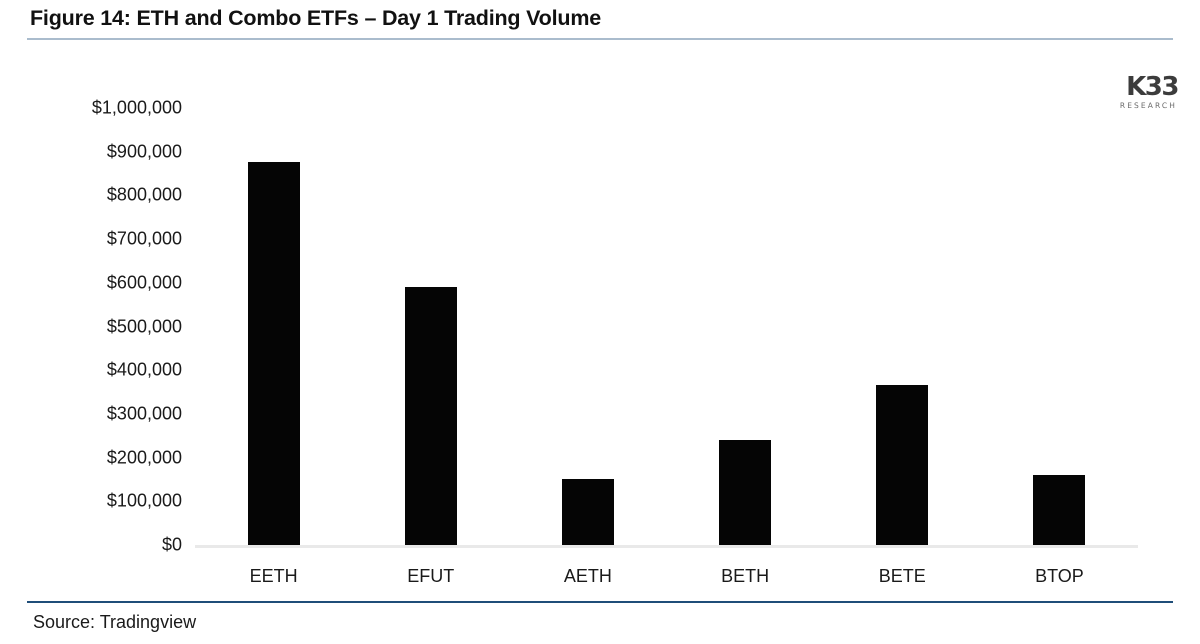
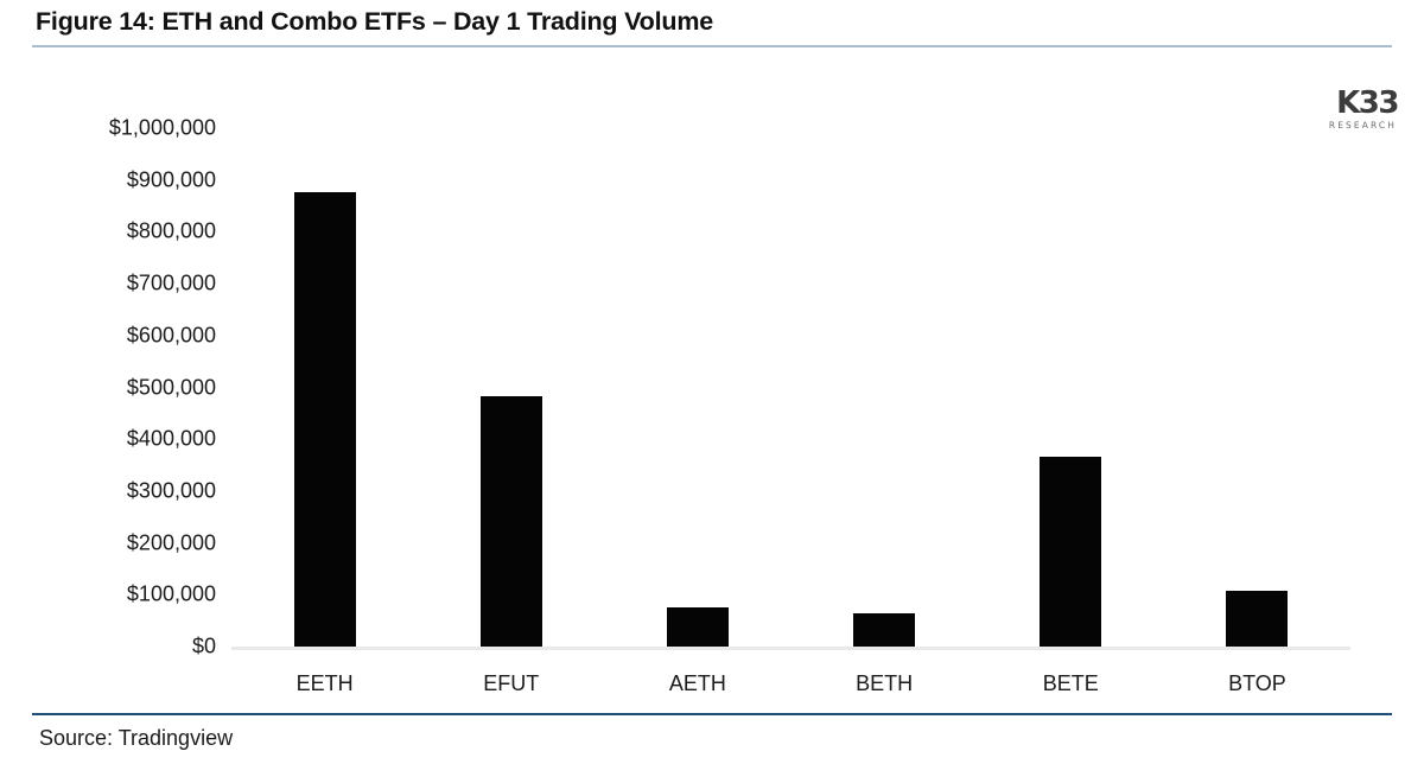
EFUT: $590000 -> $480000
AETH: $150000 -> $80000
BETH: $240000 -> $60000
BTOP: $160000 -> $110000
